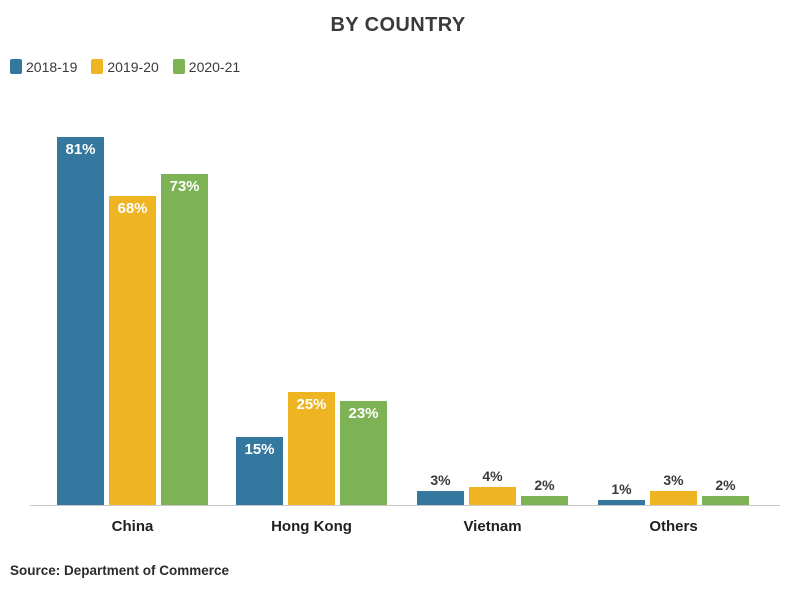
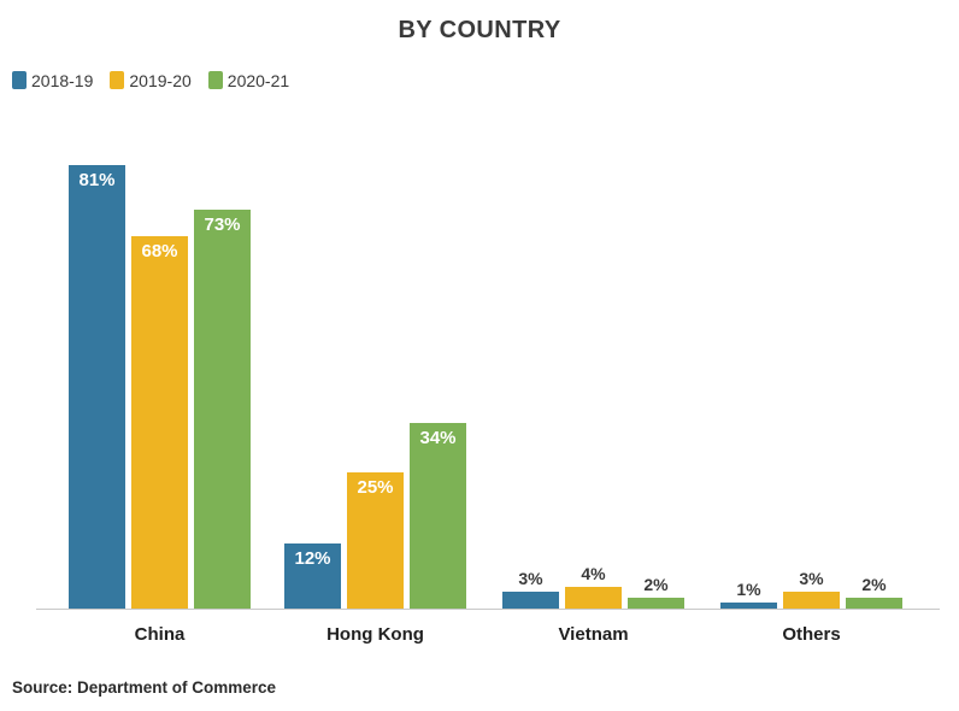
2018-19/Hong Kong: 15% -> 12%
2020-21/Hong Kong: 23% -> 34%
